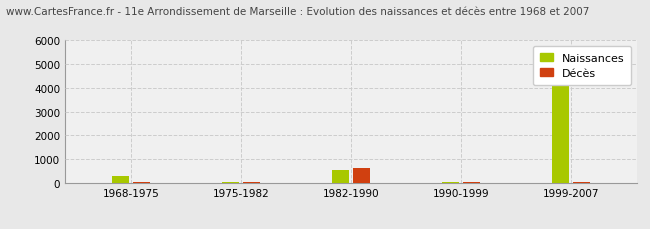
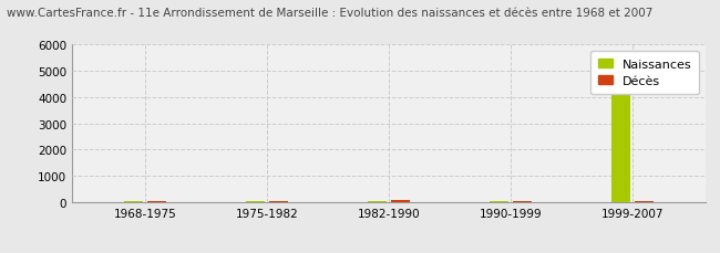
Naissances/1968-1975: 300 -> 30
Naissances/1982-1990: 550 -> 40
Décès/1982-1990: 650 -> 60
